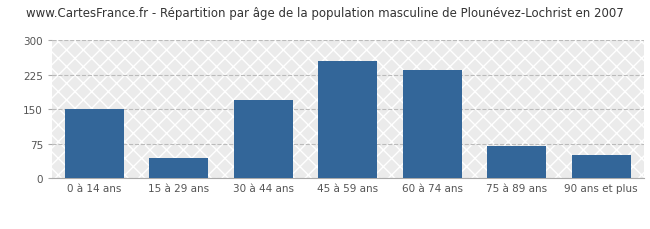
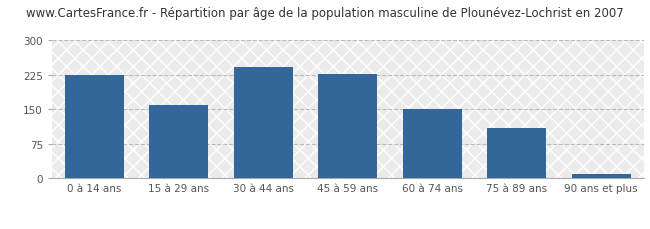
0 à 14 ans: 150 -> 225
15 à 29 ans: 45 -> 160
30 à 44 ans: 170 -> 242
45 à 59 ans: 255 -> 227
60 à 74 ans: 235 -> 150
75 à 89 ans: 70 -> 110
90 ans et plus: 50 -> 10
